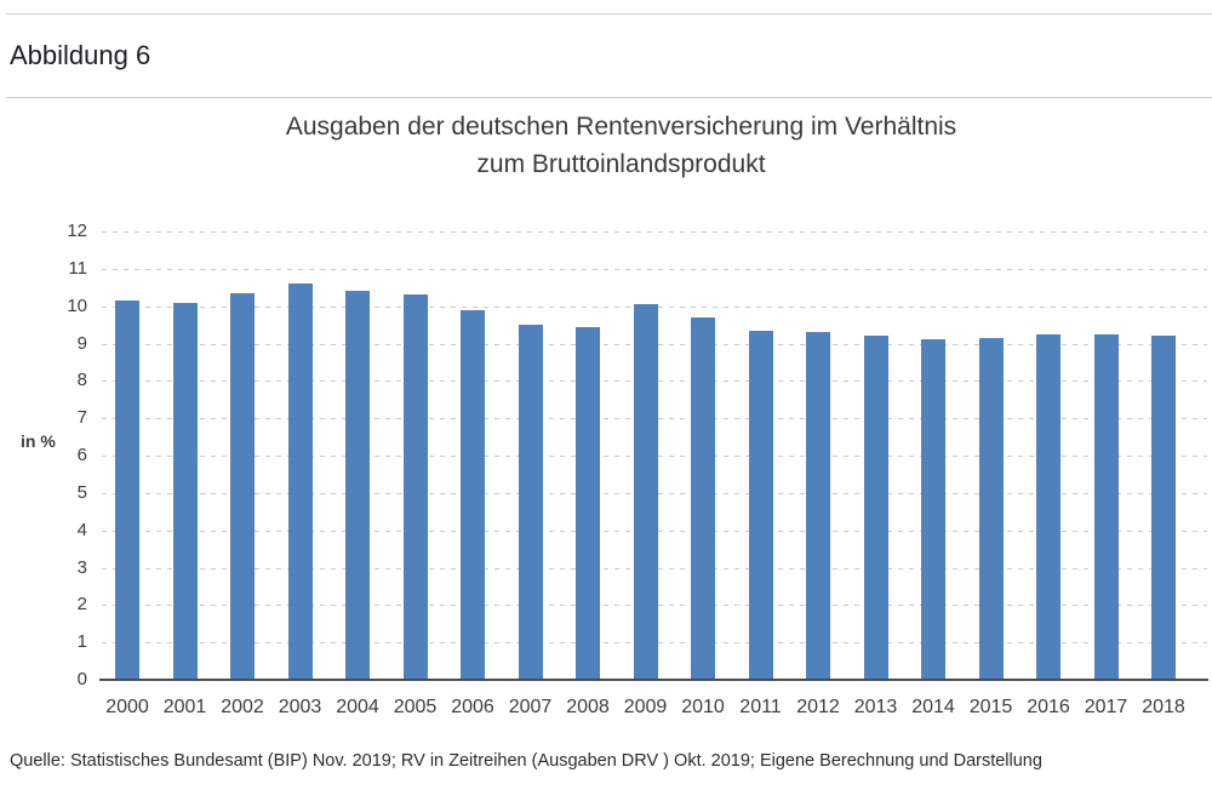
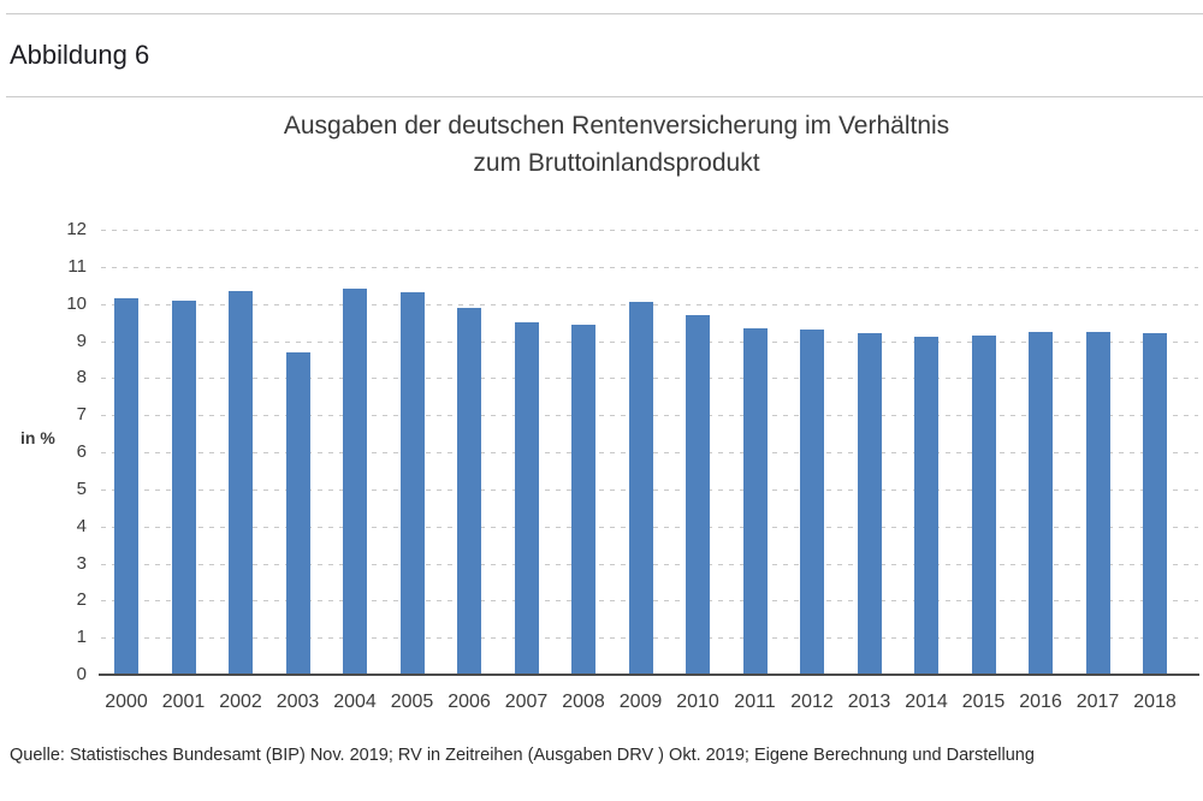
2003: 10.6 -> 8.7
